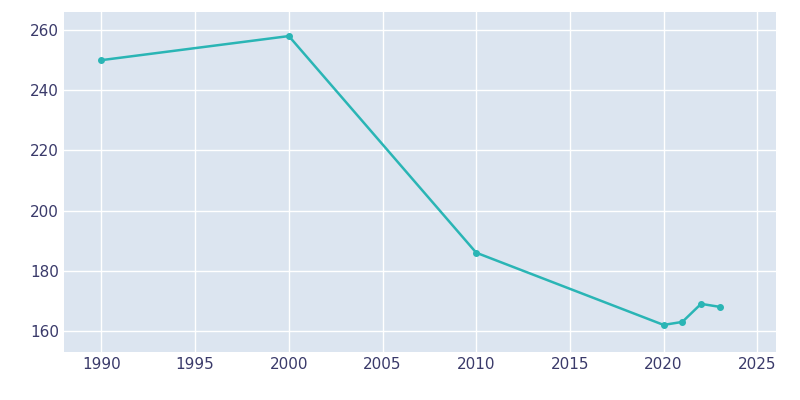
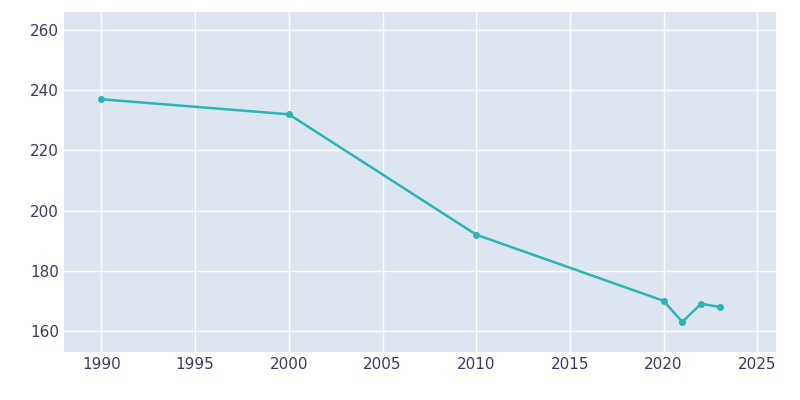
1990: 250 -> 237
2000: 258 -> 232
2010: 186 -> 192
2020: 162 -> 170
